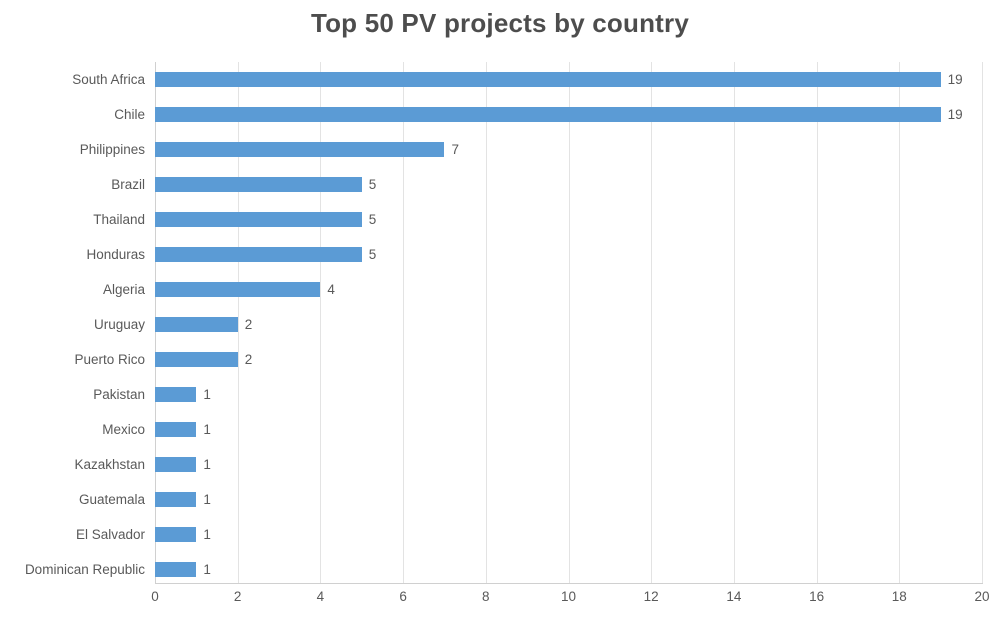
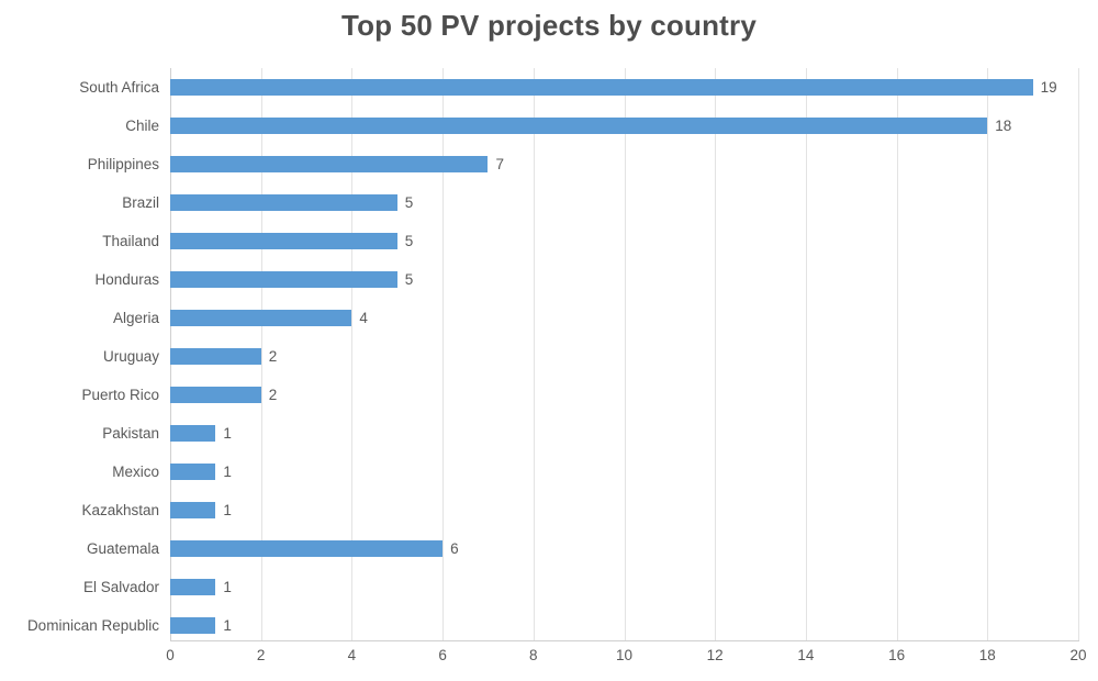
Chile: 19 -> 18
Guatemala: 1 -> 6
